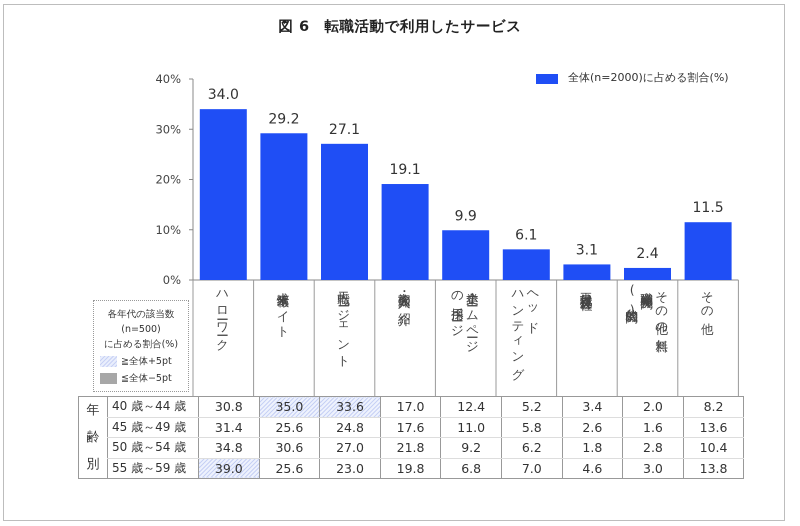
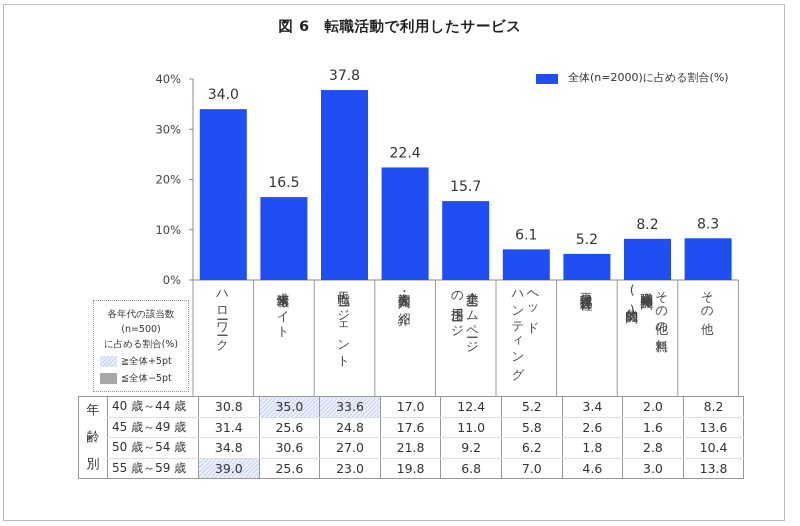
求人情報サイト: 29.2 -> 16.5
転職エージェント: 27.1 -> 37.8
家族・知人の紹介: 19.1 -> 22.4
企業ホームページの採用ページ: 9.9 -> 15.7
再就職支援会社: 3.1 -> 5.2
その他の無料職業紹介機関(公的機関): 2.4 -> 8.2
その他: 11.5 -> 8.3
